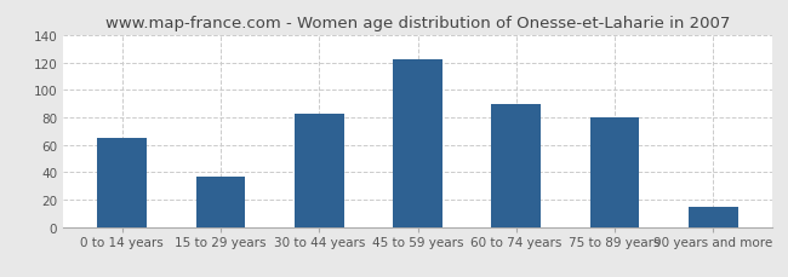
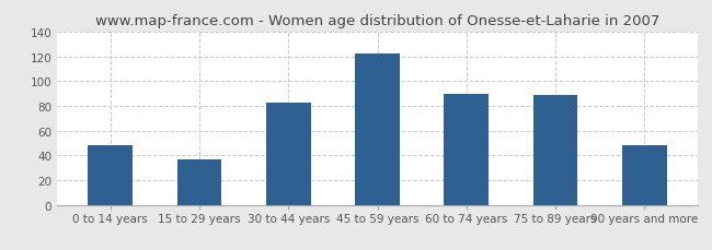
0 to 14 years: 65 -> 48
75 to 89 years: 80 -> 89
90 years and more: 15 -> 48
